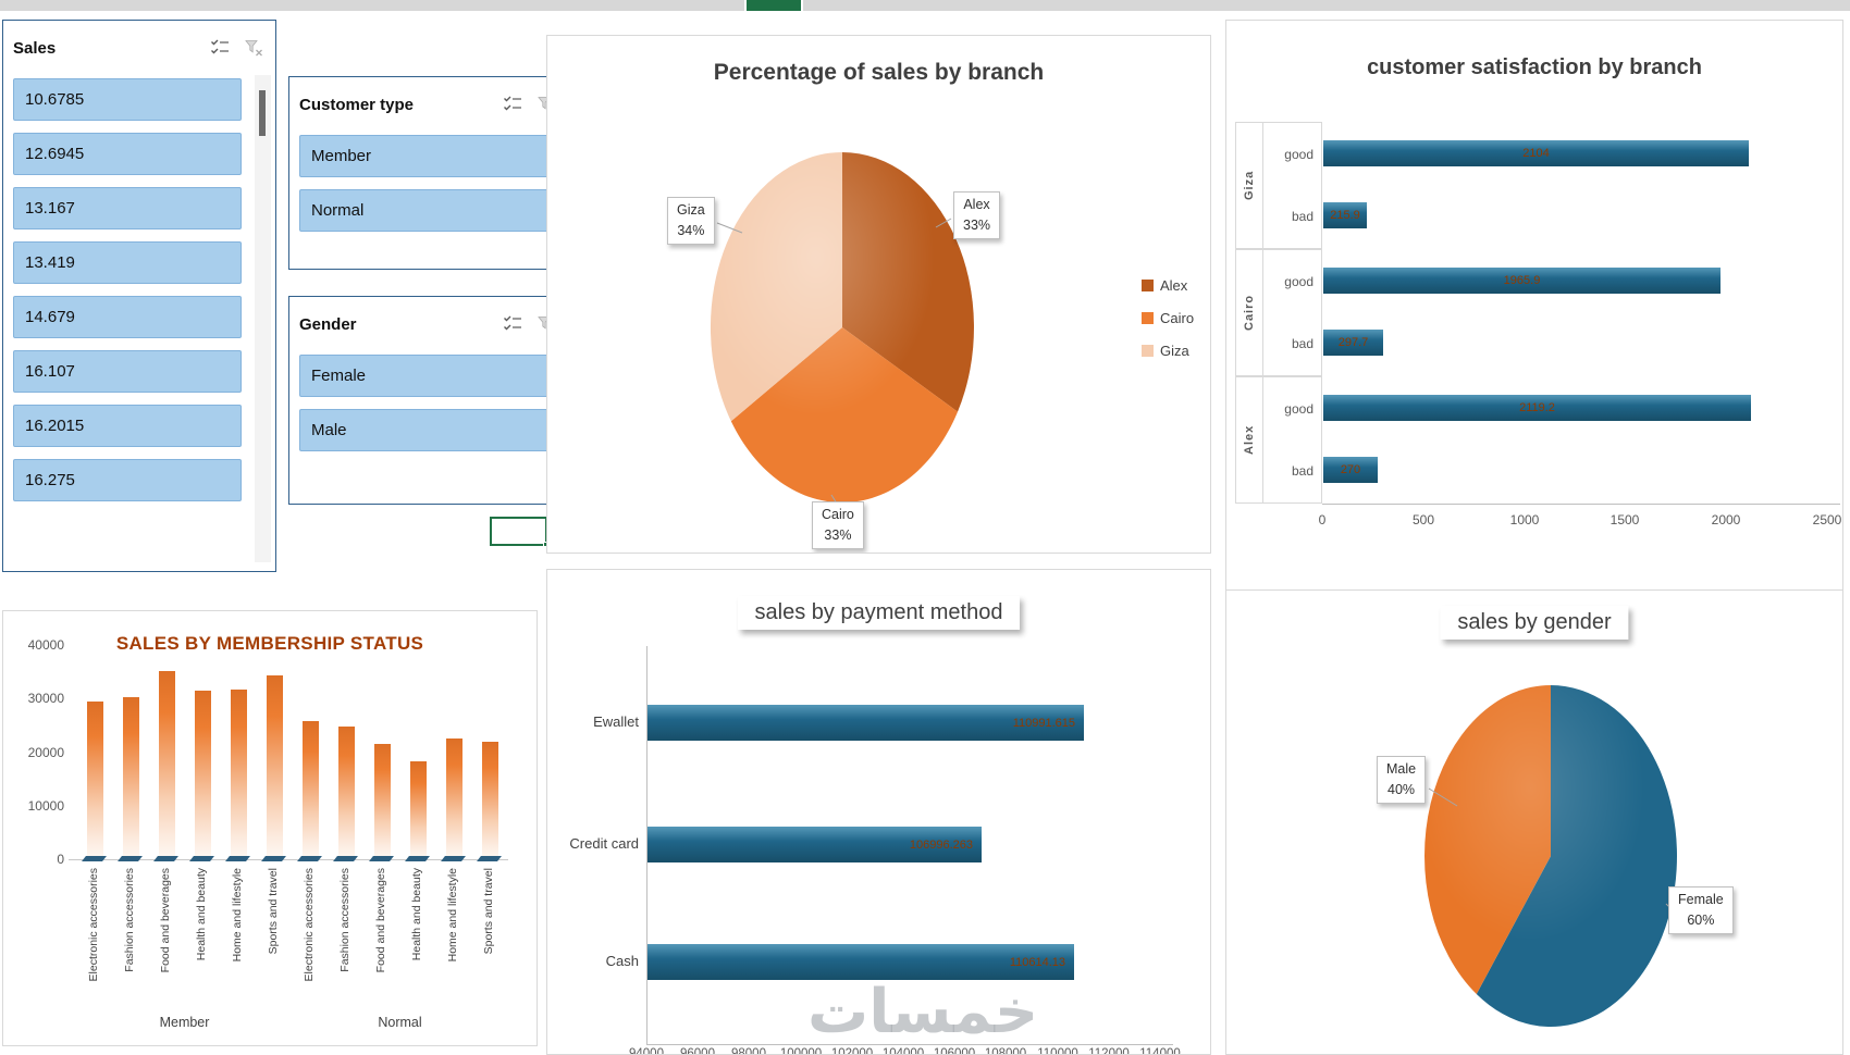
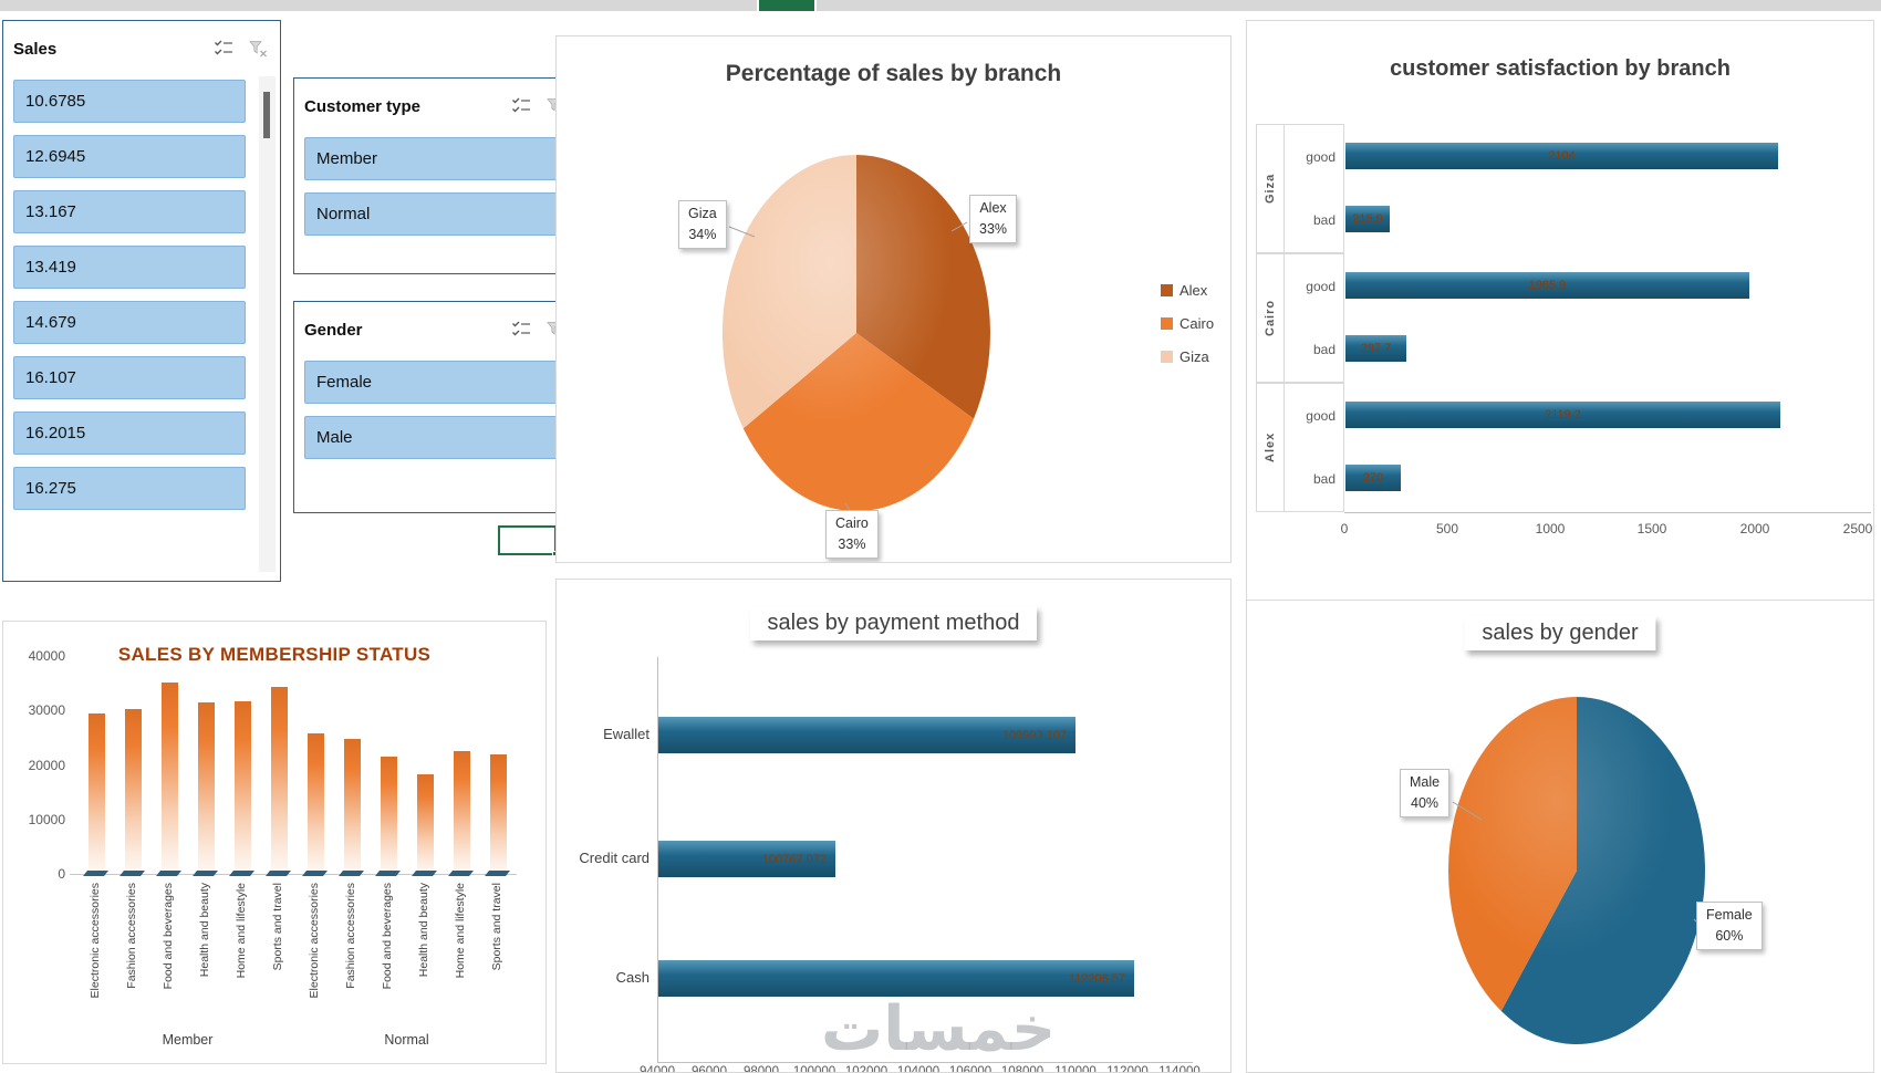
sales by payment method/Ewallet: 110991.615 -> 109993.107
sales by payment method/Credit card: 106996.263 -> 100767.072
sales by payment method/Cash: 110614.13 -> 112206.57
